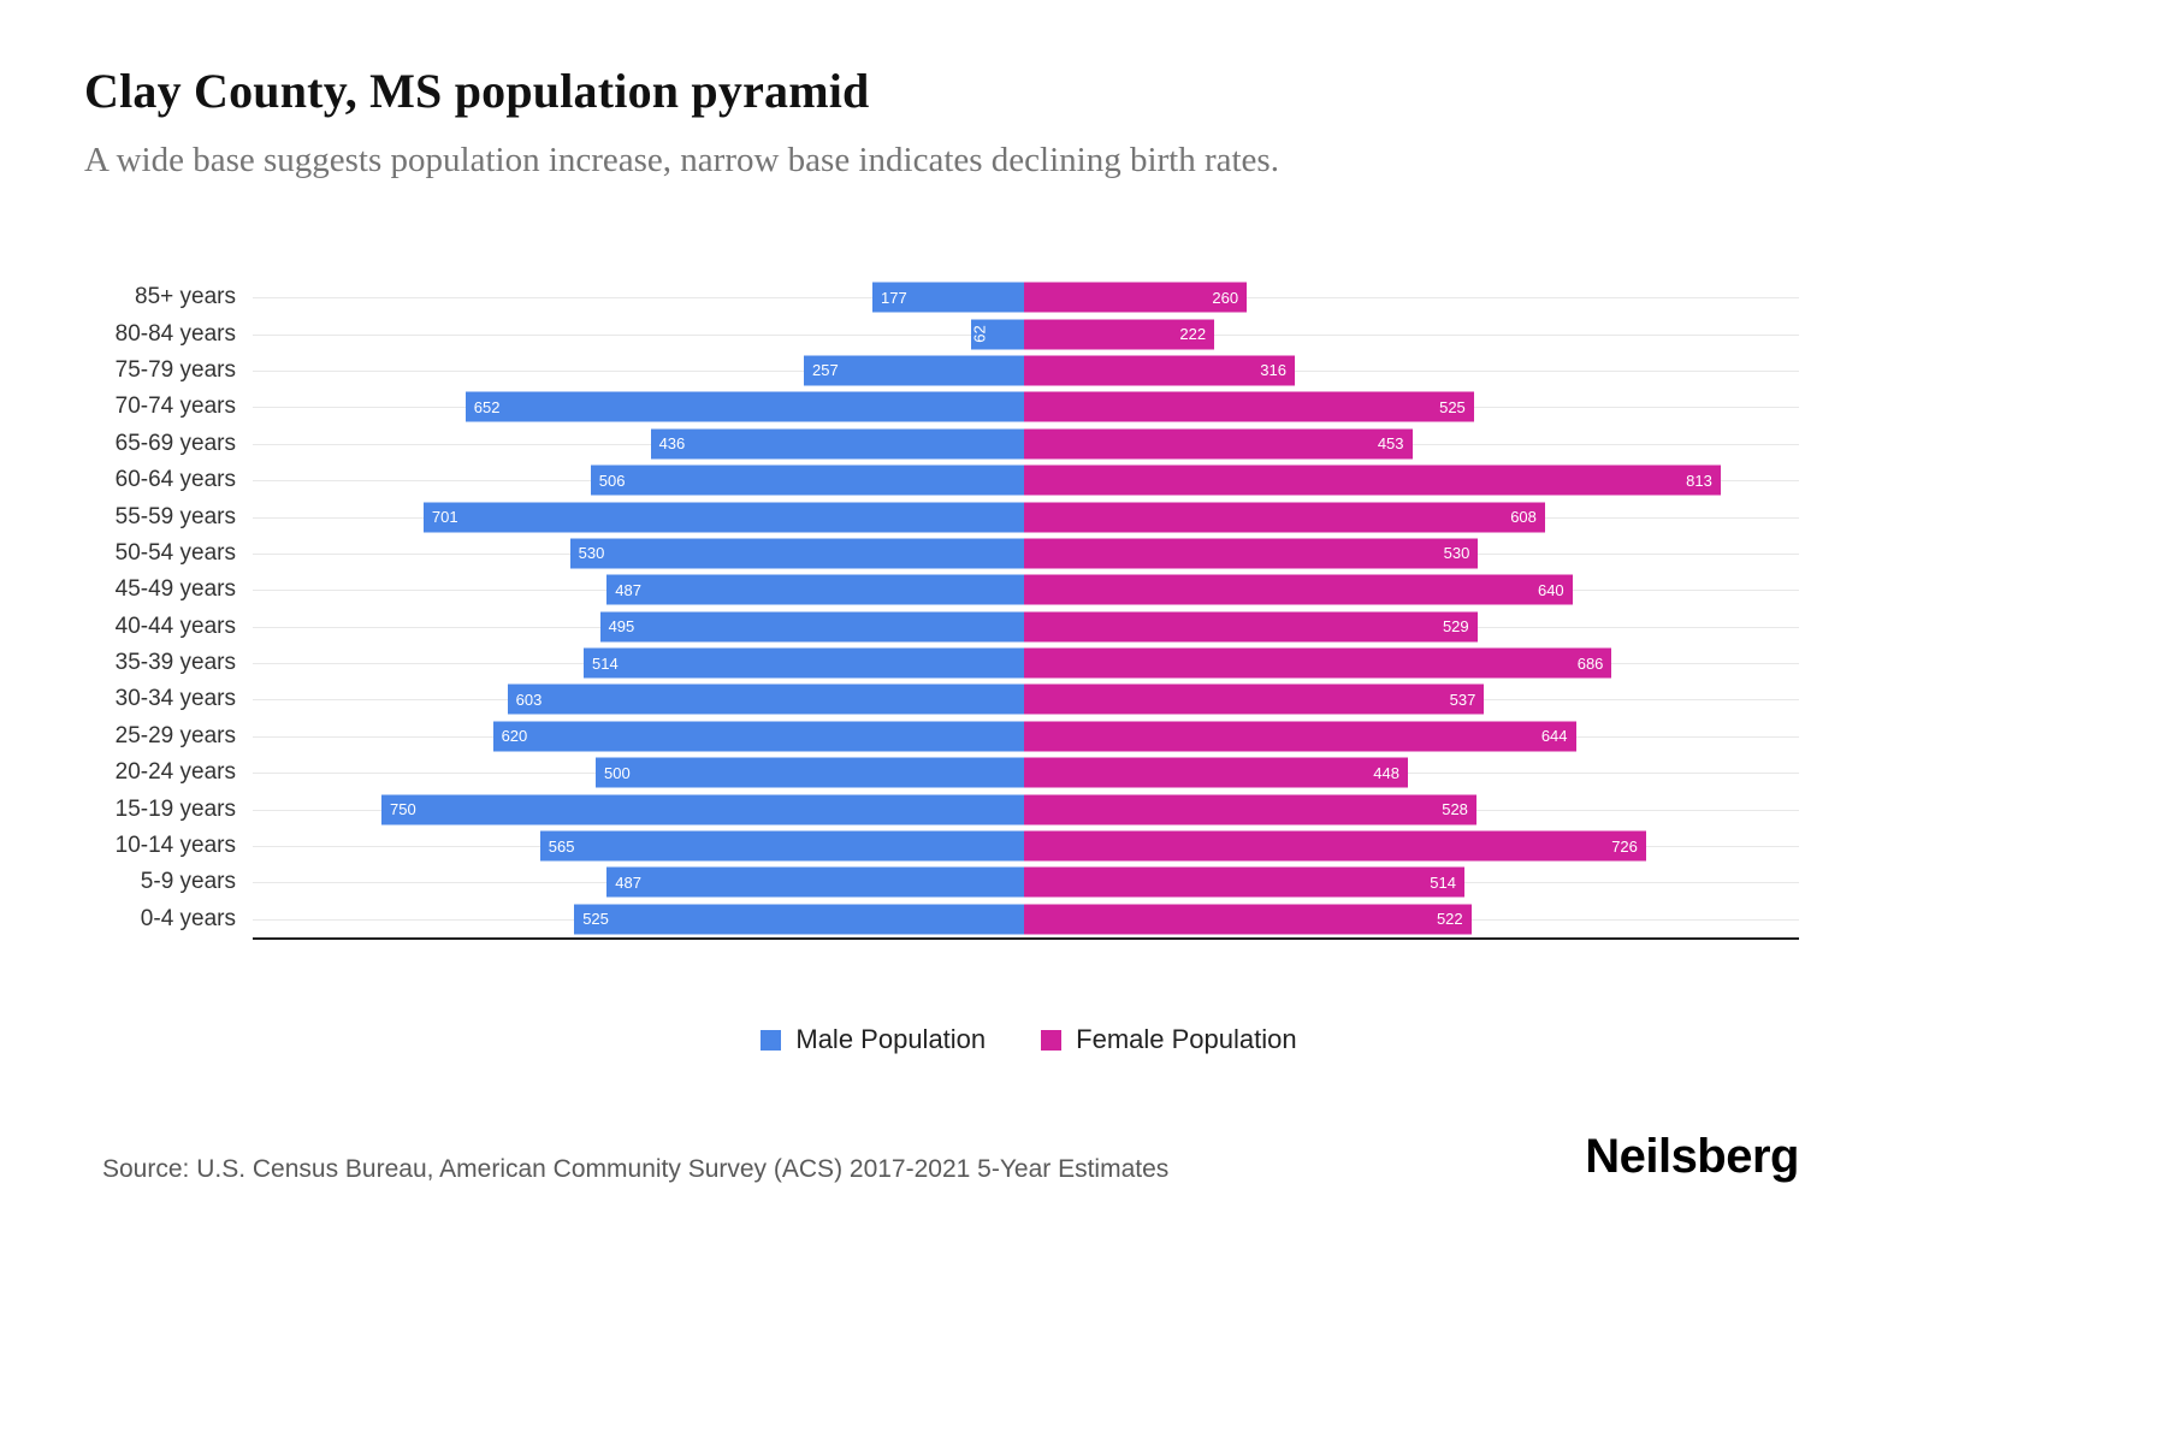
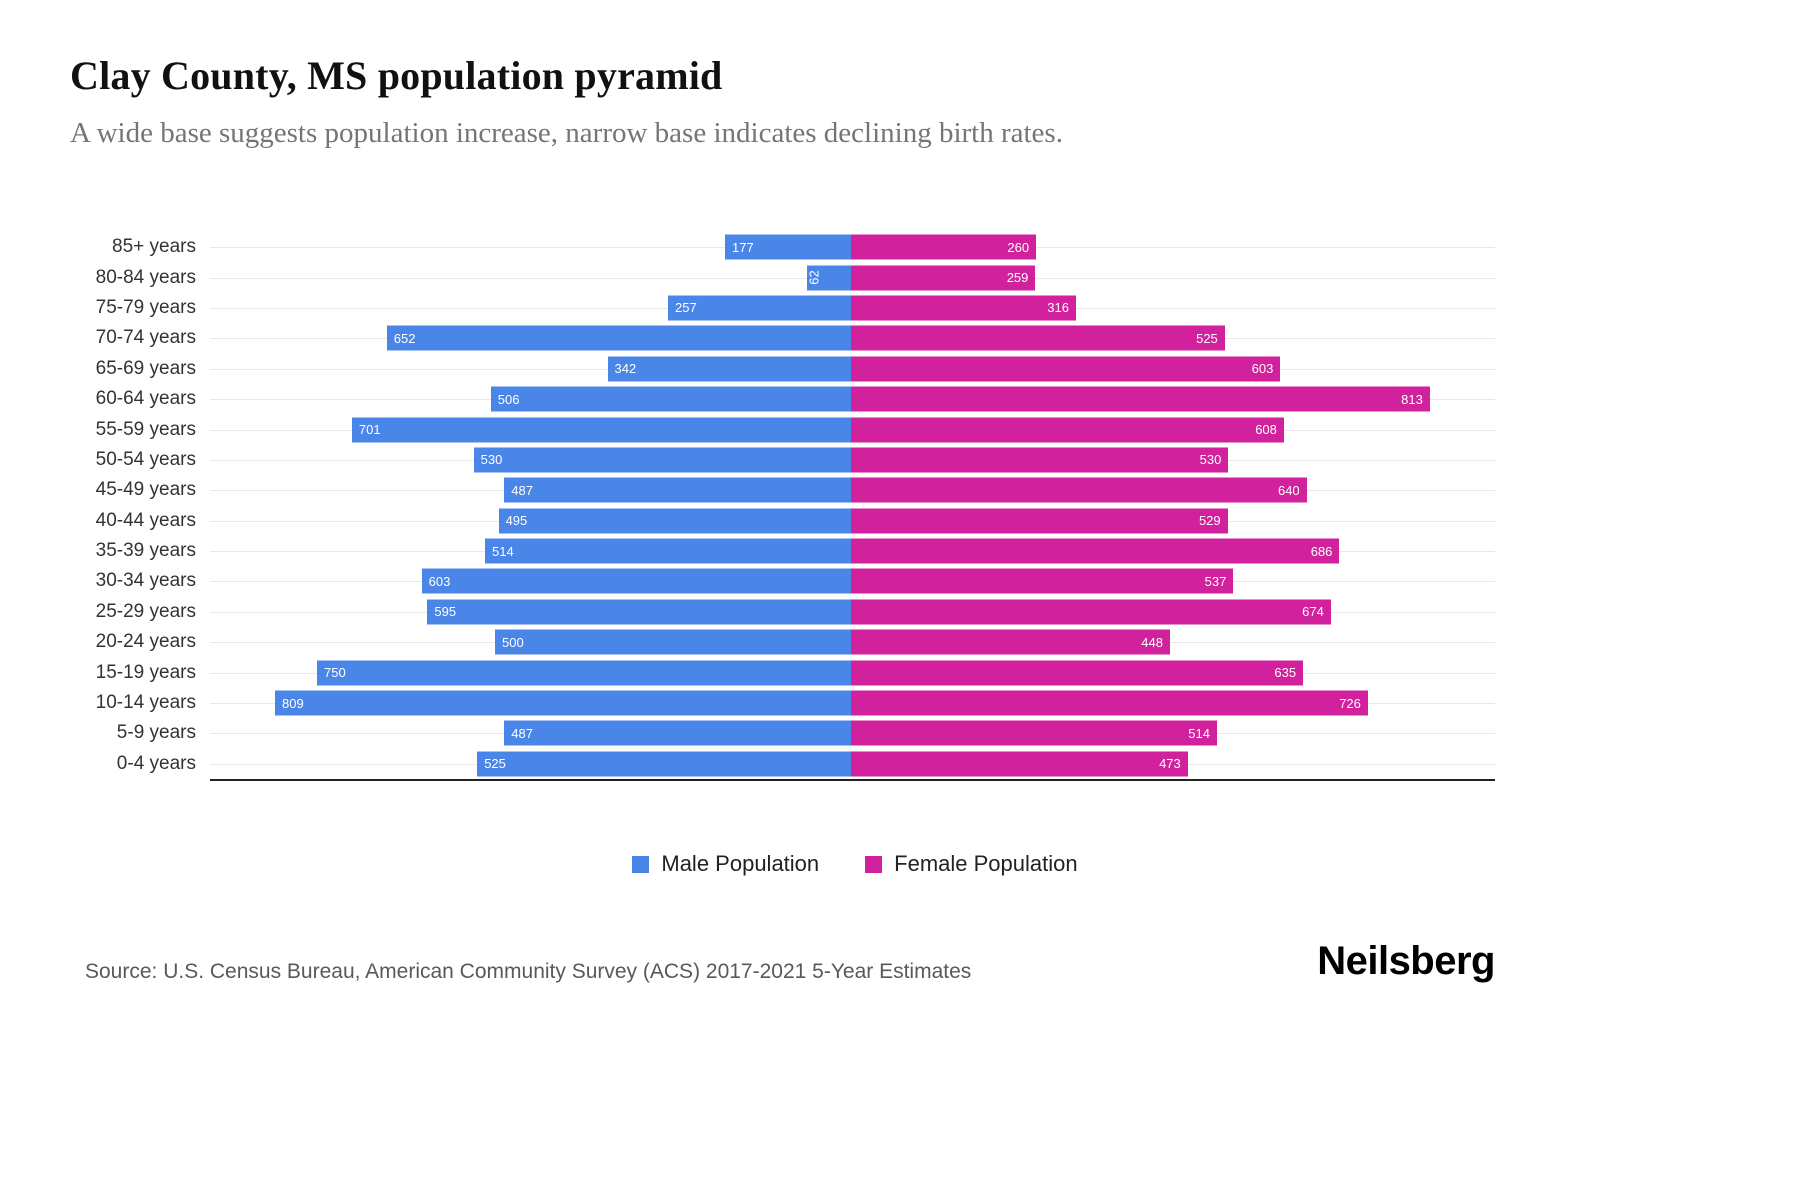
Female Population/80-84 years: 222 -> 259
Male Population/65-69 years: 436 -> 342
Female Population/65-69 years: 453 -> 603
Male Population/25-29 years: 620 -> 595
Female Population/25-29 years: 644 -> 674
Female Population/15-19 years: 528 -> 635
Male Population/10-14 years: 565 -> 809
Female Population/0-4 years: 522 -> 473
